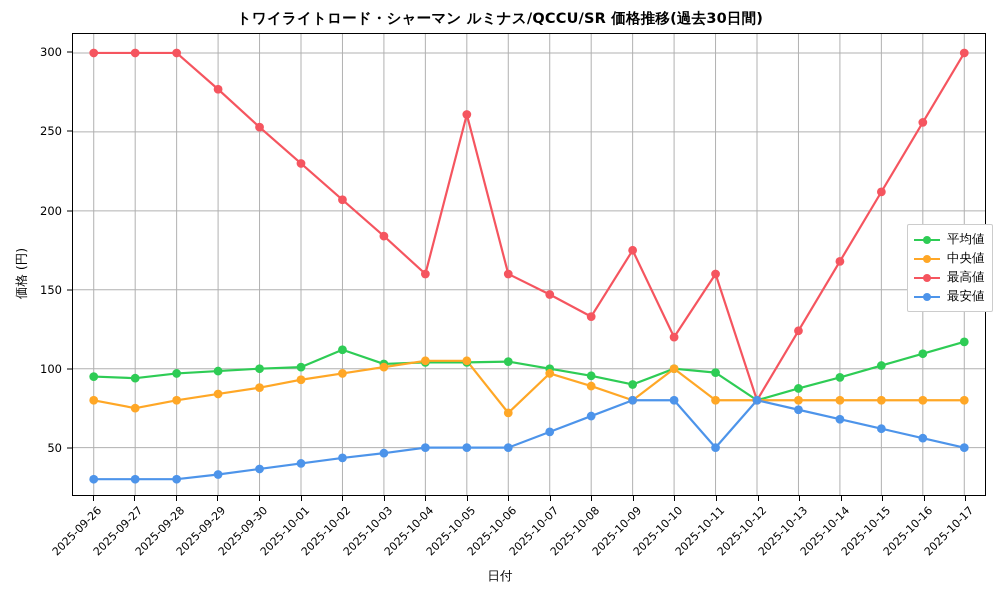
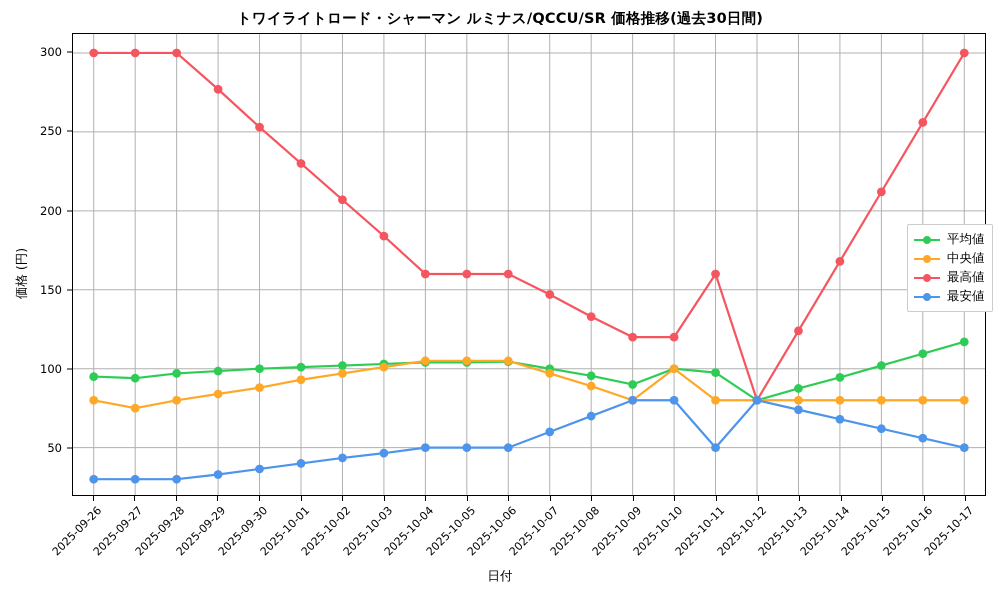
平均値/2025-10-02: 112 -> 102
最高値/2025-10-05: 261 -> 160
中央値/2025-10-06: 72 -> 105
最高値/2025-10-09: 175 -> 120
